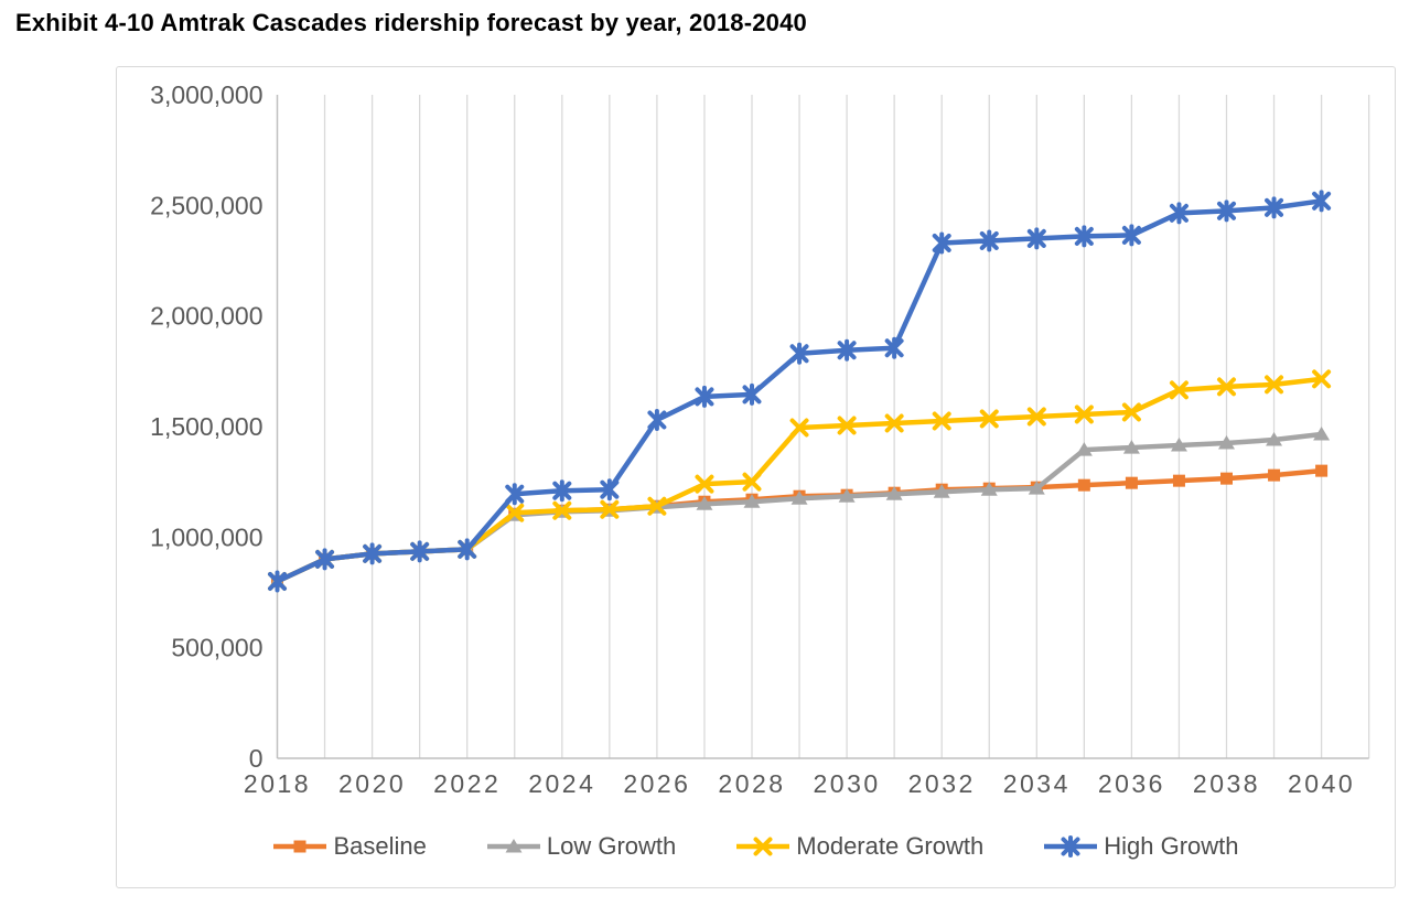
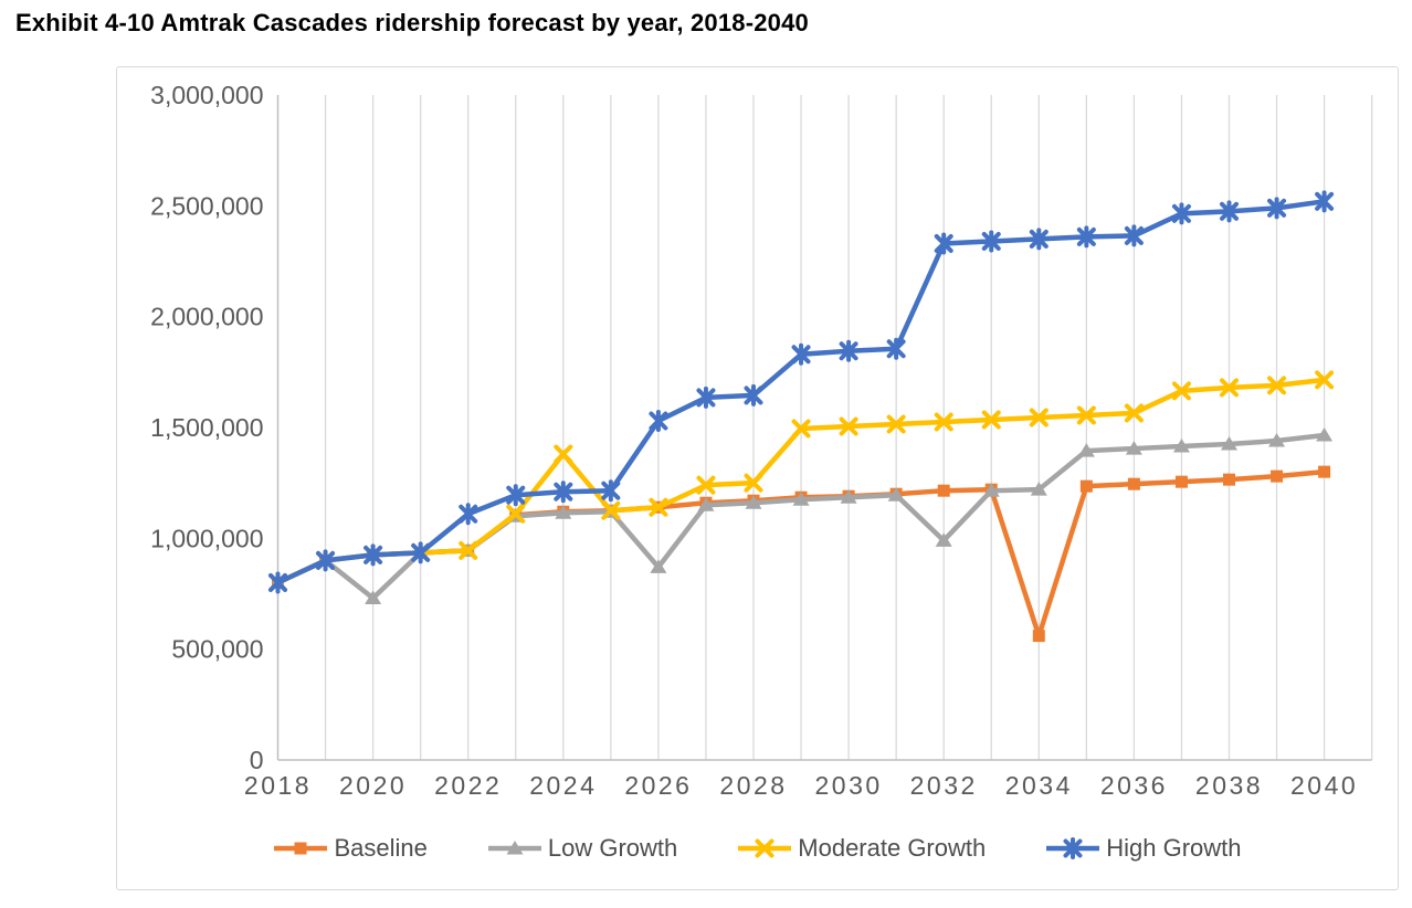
Low Growth/2020: 920000 -> 730000
High Growth/2022: 940000 -> 1110000
Moderate Growth/2024: 1120000 -> 1380000
Low Growth/2026: 1140000 -> 870000
Low Growth/2032: 1200000 -> 990000
Baseline/2034: 1220000 -> 560000
